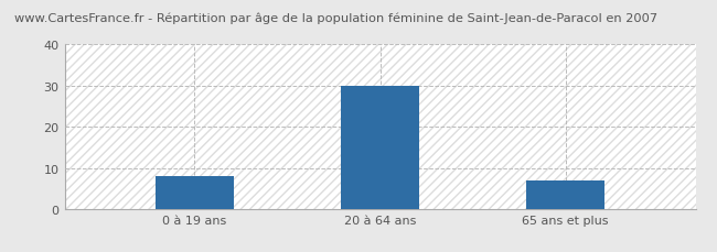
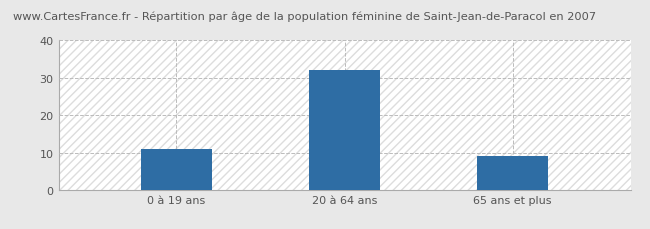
0 à 19 ans: 8 -> 11
20 à 64 ans: 30 -> 32
65 ans et plus: 7 -> 9
